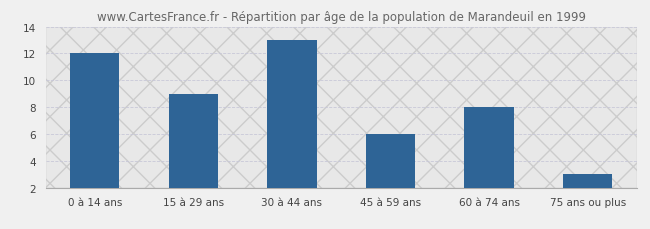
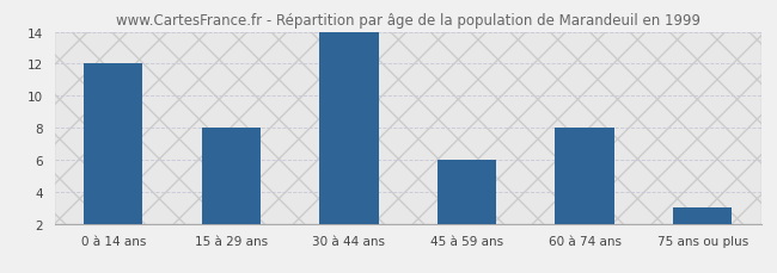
15 à 29 ans: 9 -> 8
30 à 44 ans: 13 -> 14
